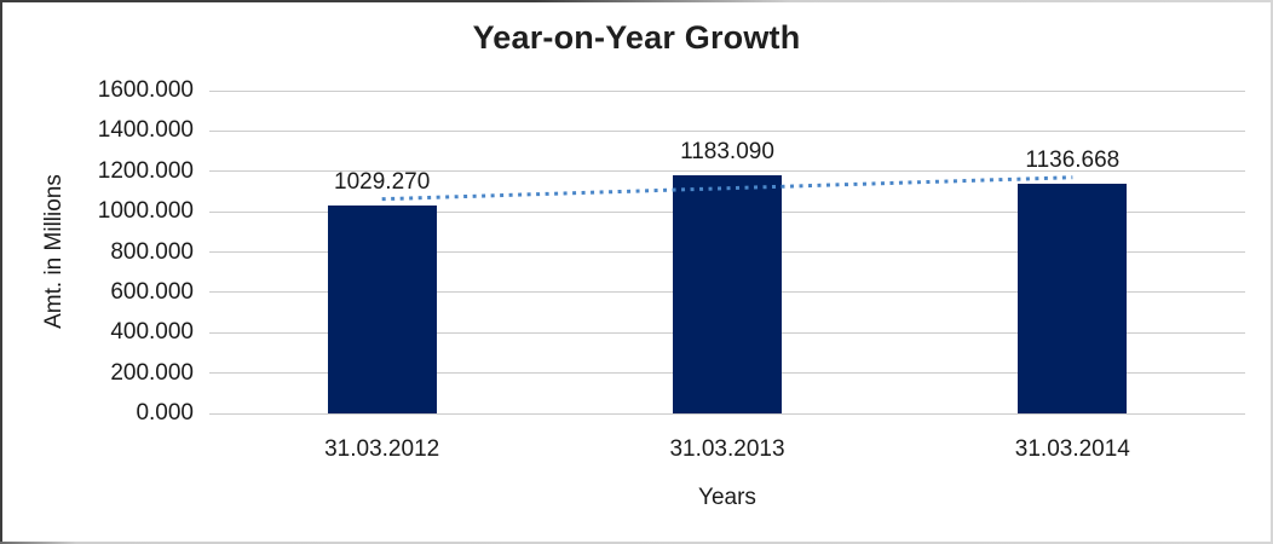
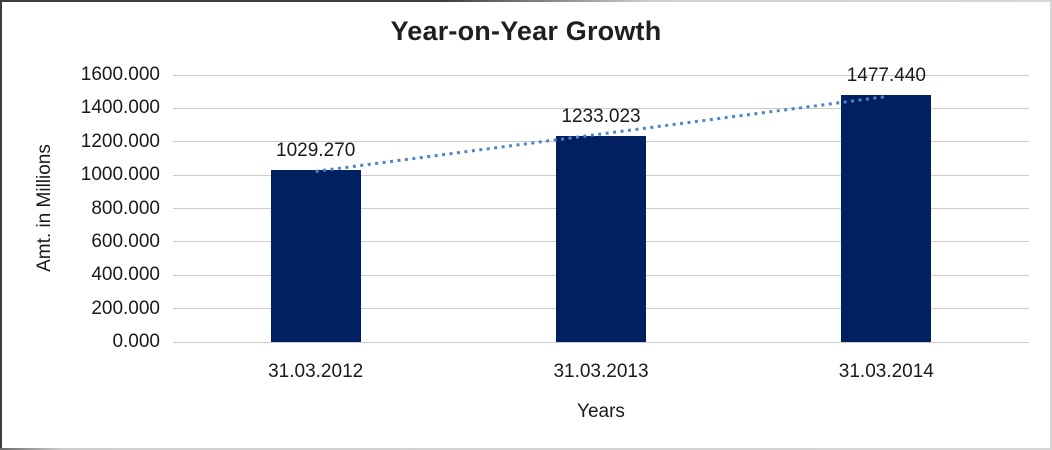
31.03.2013: 1183.090 -> 1233.023
31.03.2014: 1136.668 -> 1477.440
